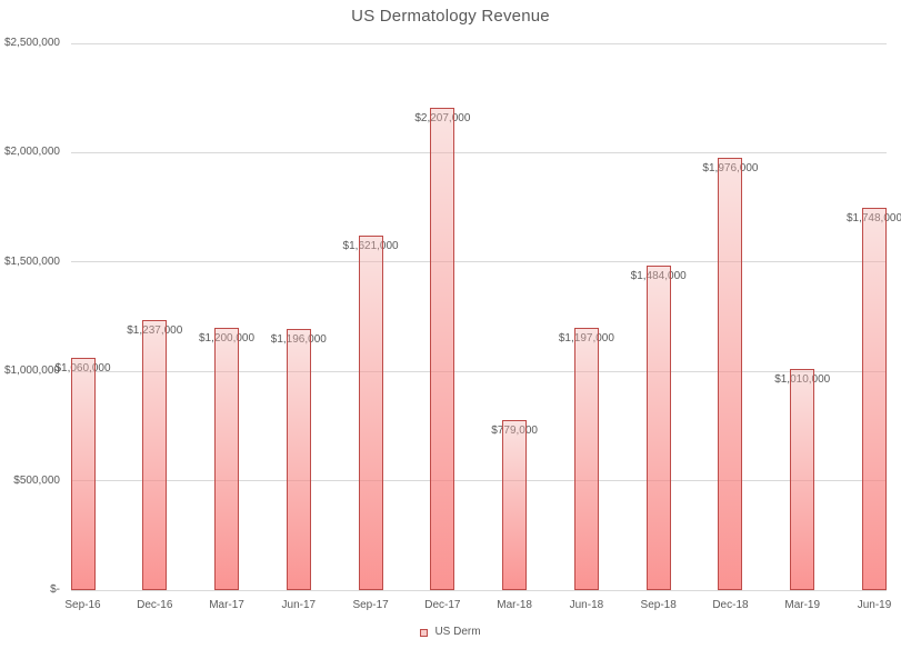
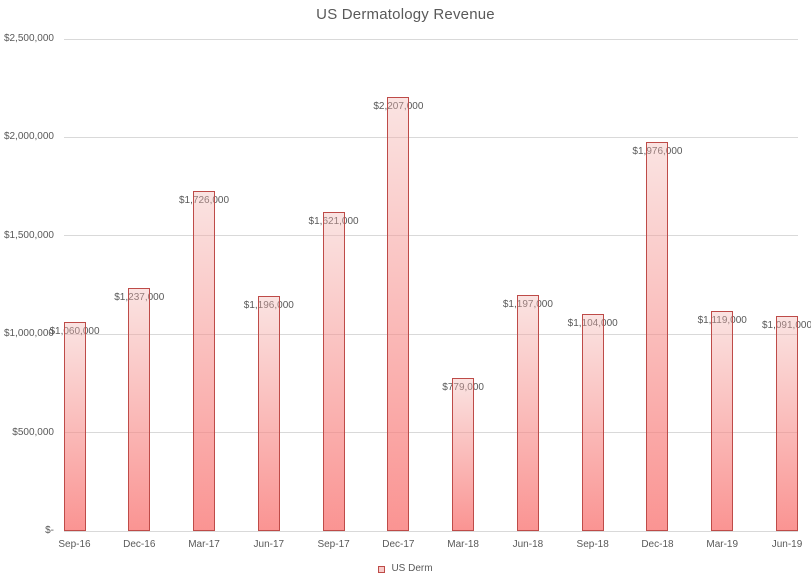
Mar-17: $1,200,000 -> $1,726,000
Sep-18: $1,484,000 -> $1,104,000
Mar-19: $1,010,000 -> $1,119,000
Jun-19: $1,748,000 -> $1,091,000
